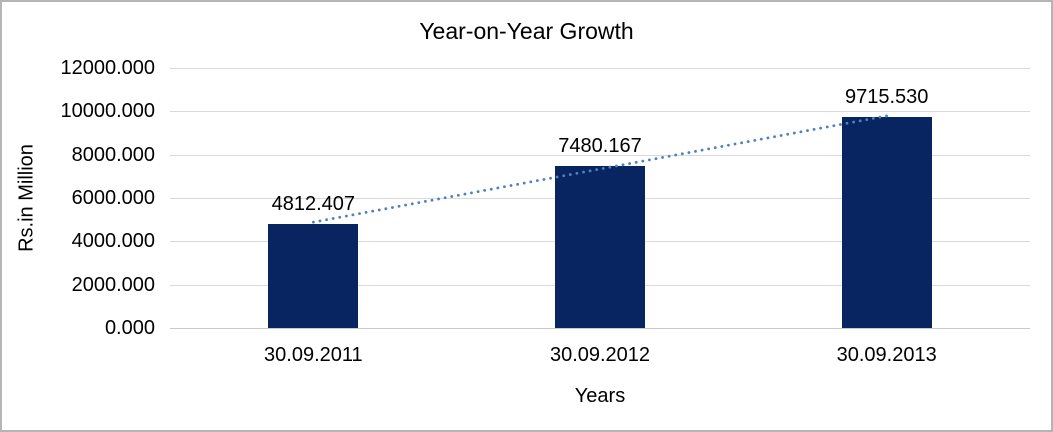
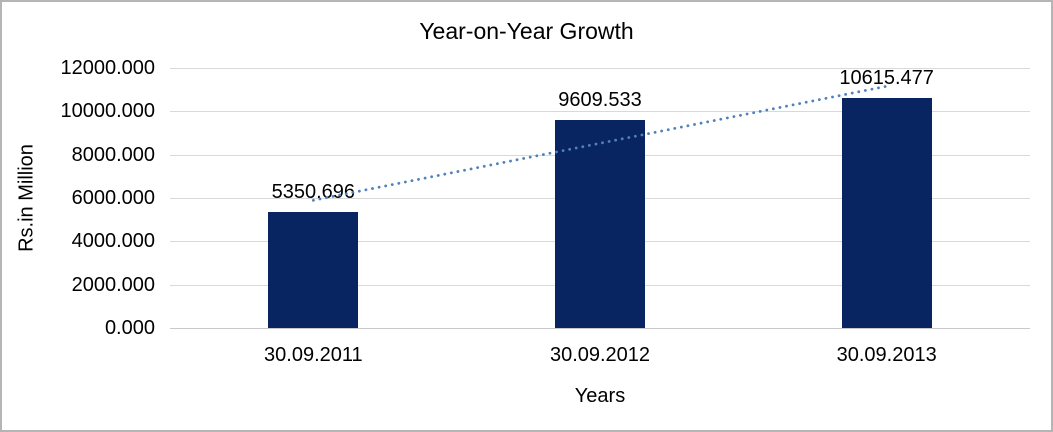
30.09.2011: 4812.407 -> 5350.696
30.09.2012: 7480.167 -> 9609.533
30.09.2013: 9715.530 -> 10615.477
